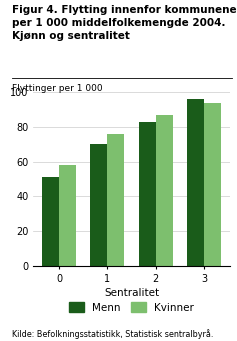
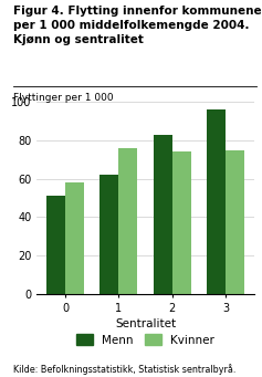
Menn/1: 70 -> 62
Kvinner/2: 87 -> 74
Kvinner/3: 94 -> 75
